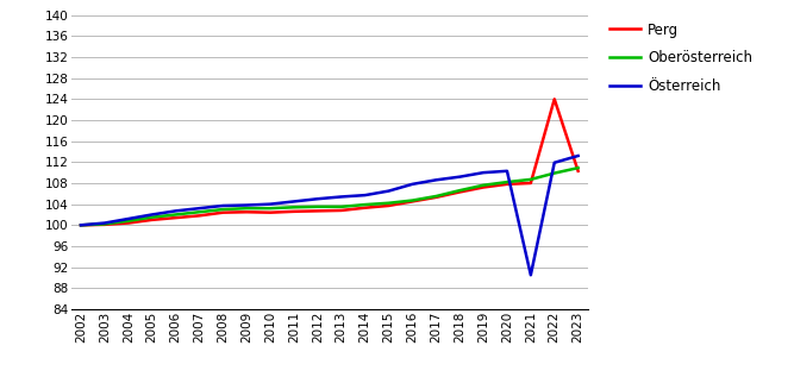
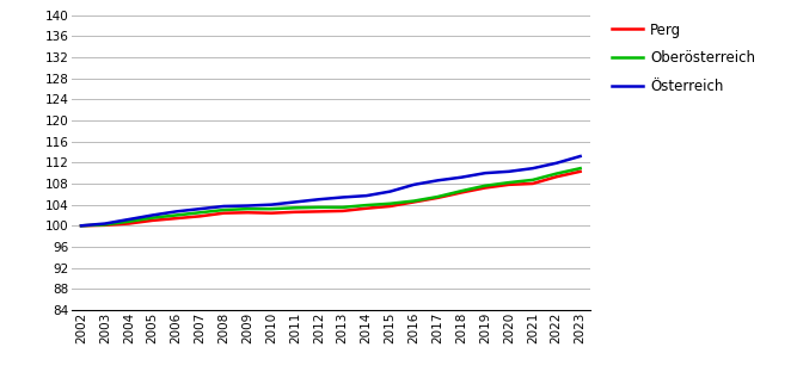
Österreich/2021: 90.5 -> 110.9
Perg/2022: 124.0 -> 109.3
